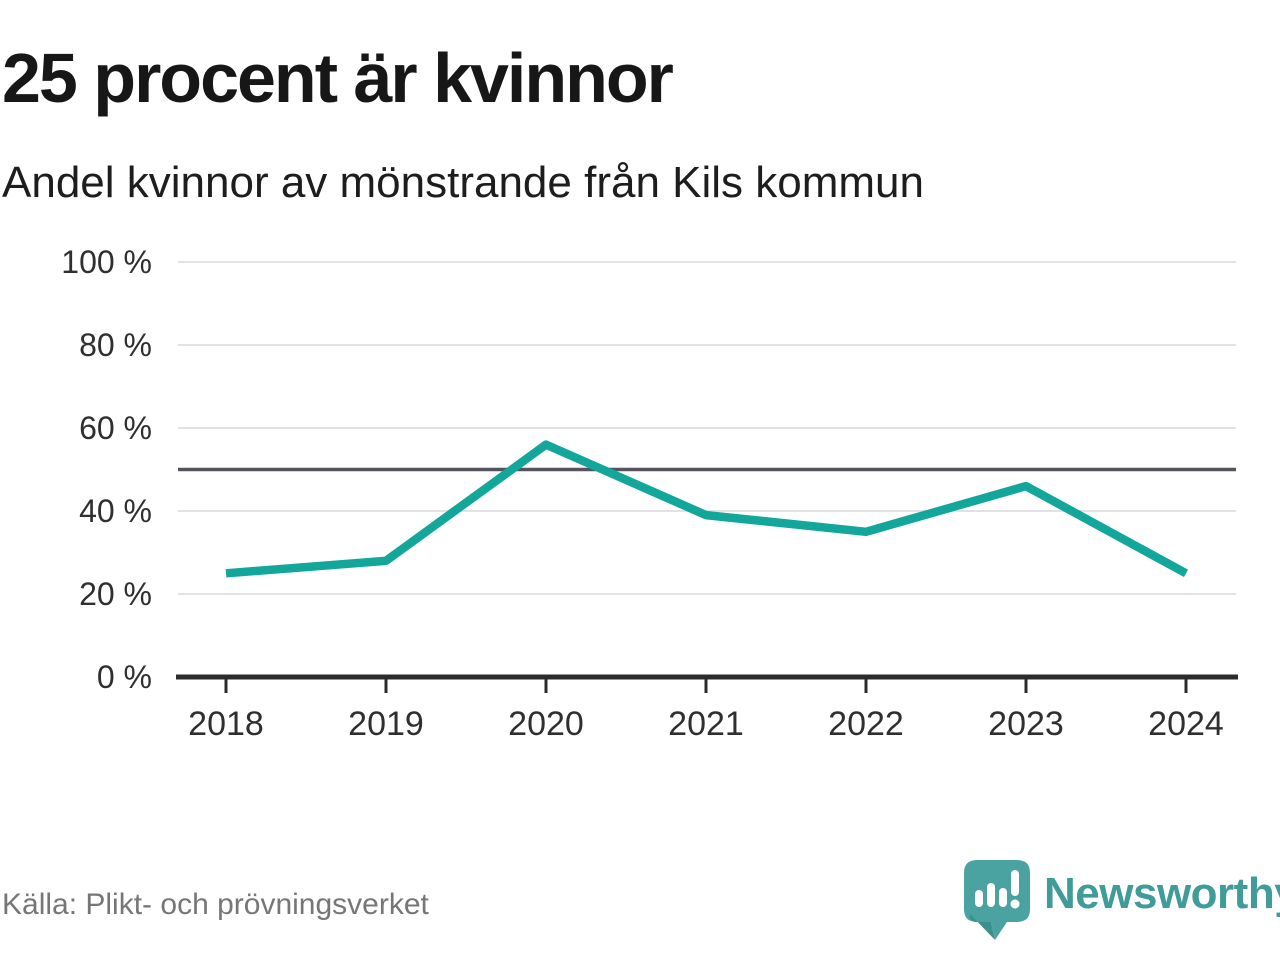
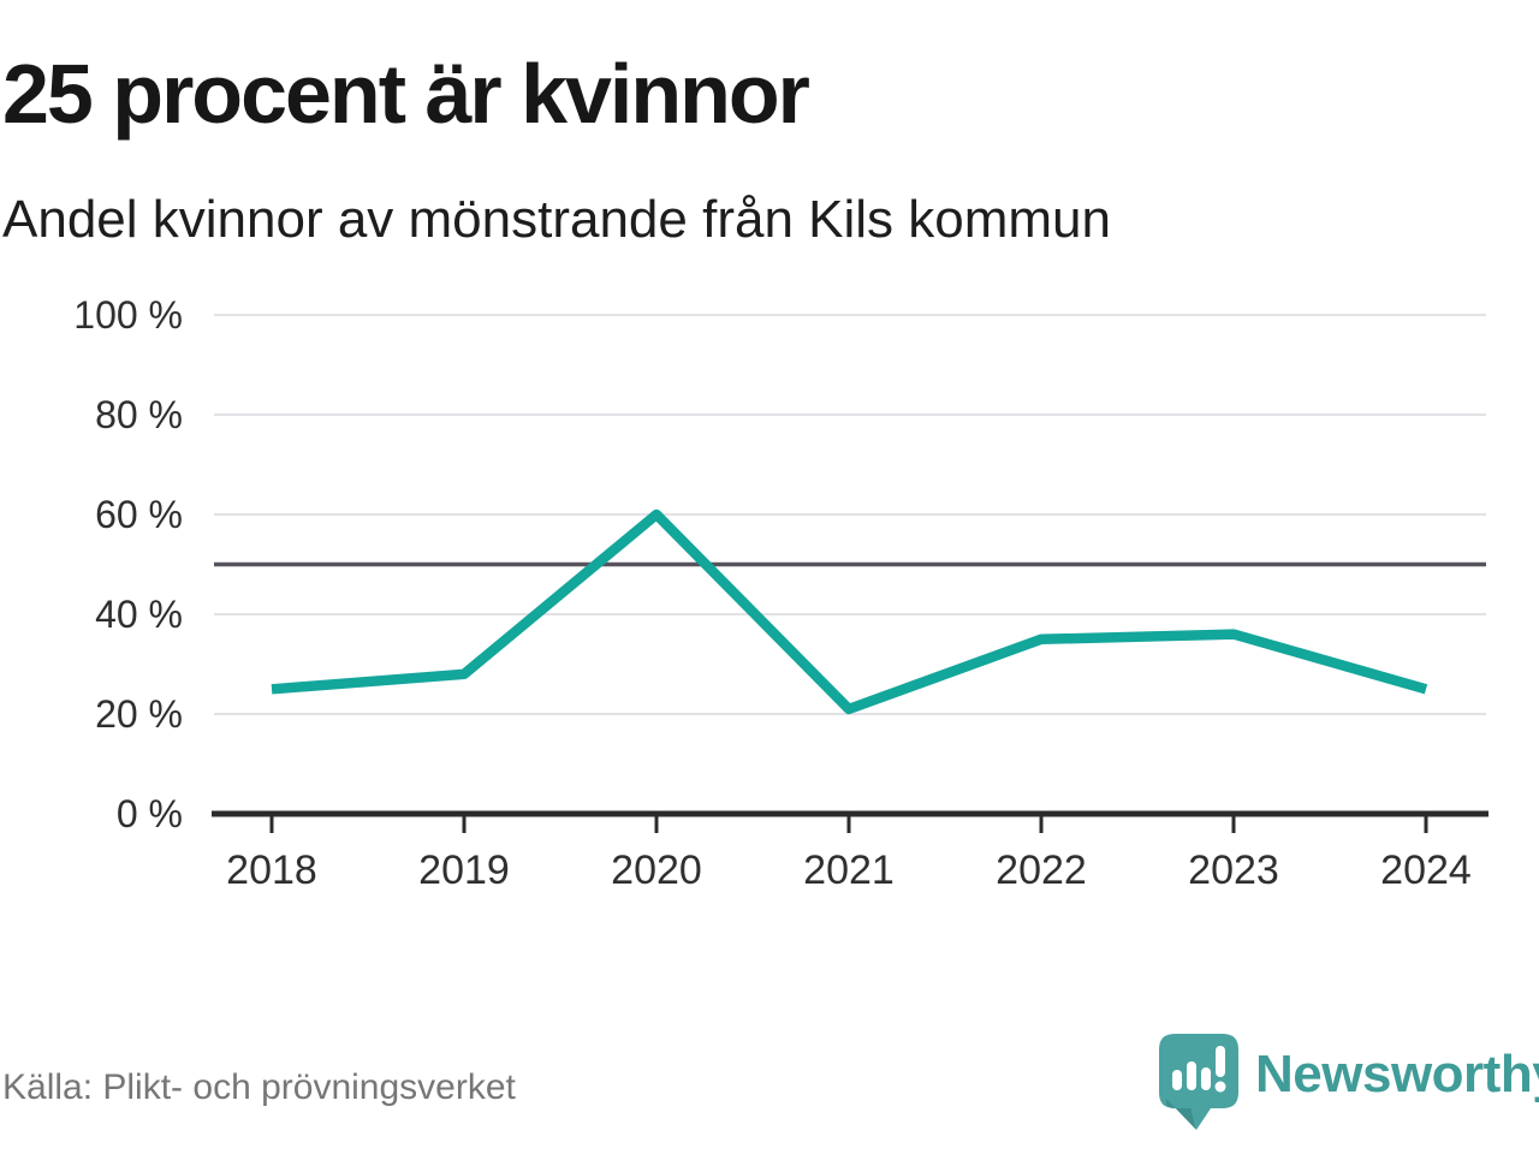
2020: 56% -> 60%
2021: 39% -> 21%
2023: 46% -> 36%
